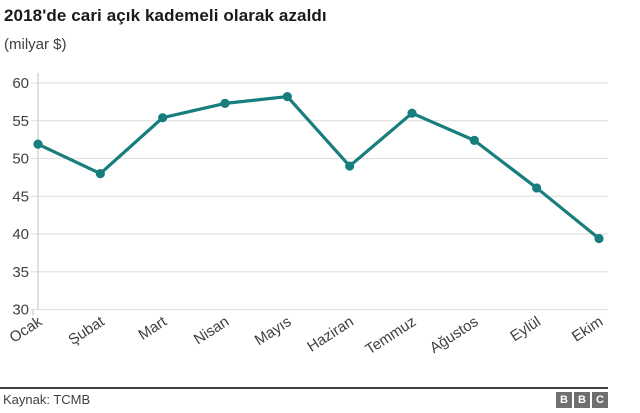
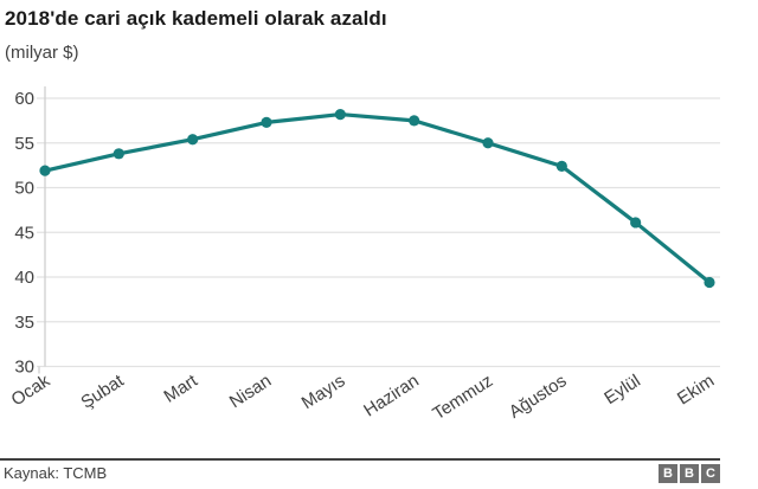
Şubat: 48 -> 54
Haziran: 49 -> 58
Temmuz: 56 -> 55
